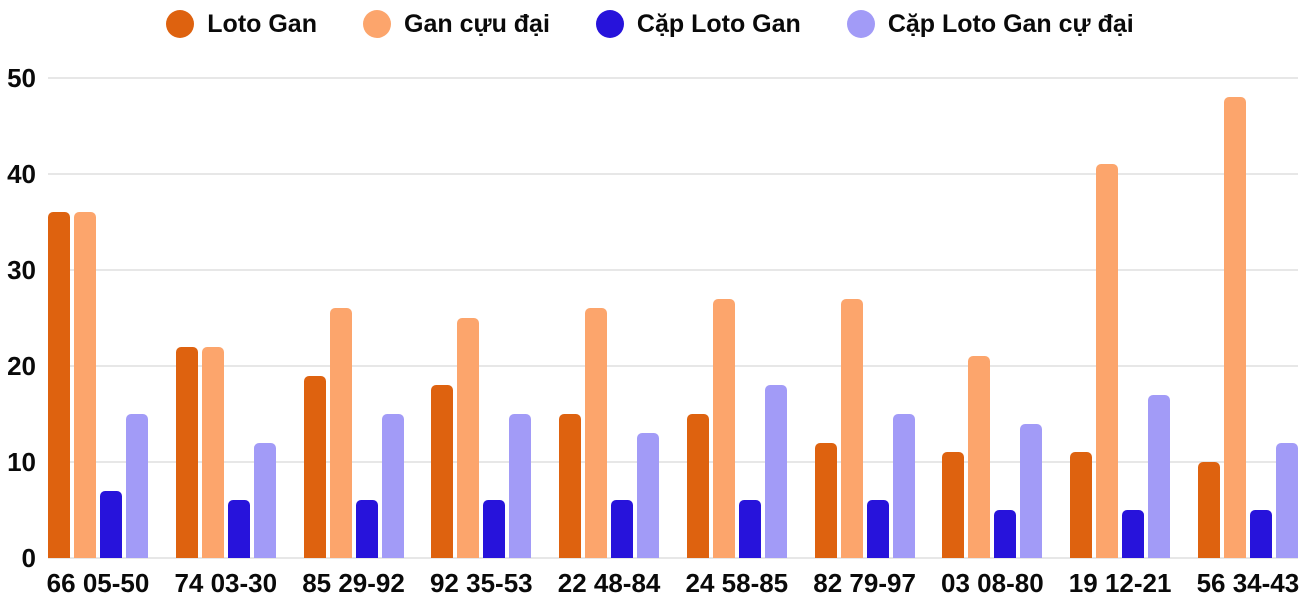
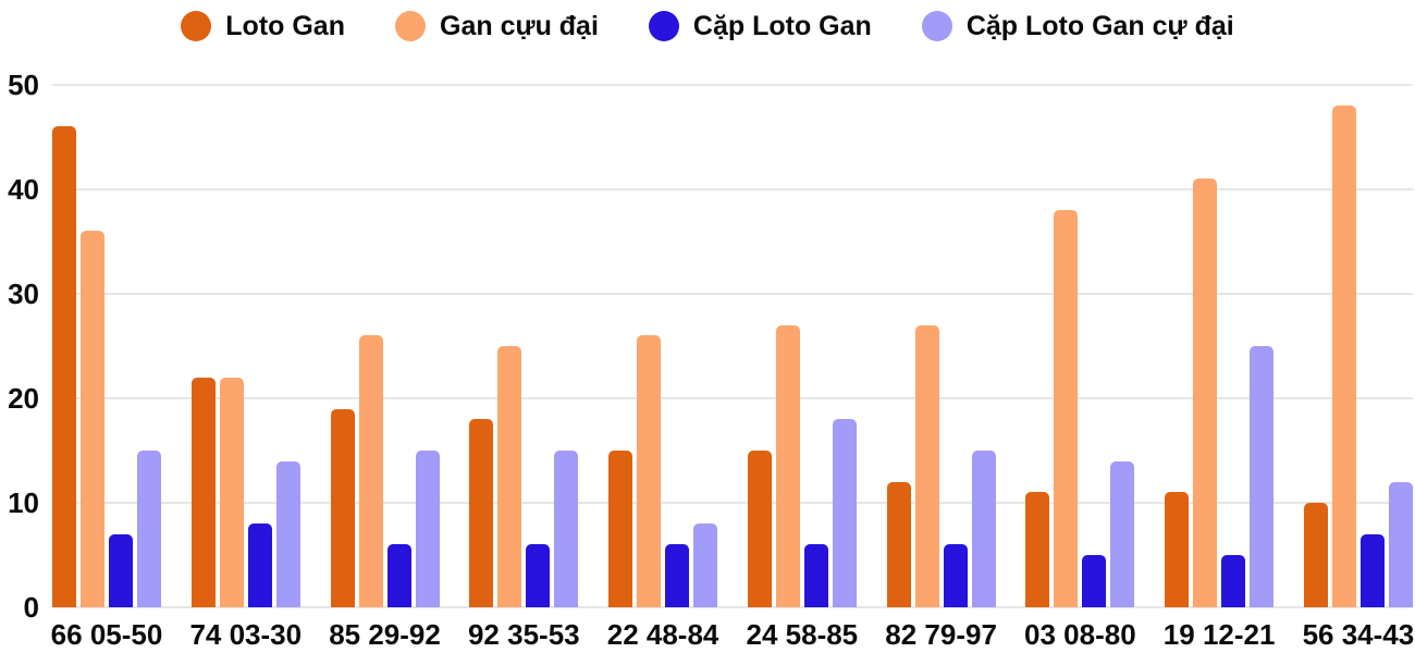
Loto Gan/66 05-50: 36 -> 46
Cặp Loto Gan/74 03-30: 6 -> 8
Cặp Loto Gan cự đại/74 03-30: 12 -> 14
Cặp Loto Gan cự đại/22 48-84: 13 -> 8
Gan cựu đại/03 08-80: 21 -> 38
Cặp Loto Gan cự đại/19 12-21: 17 -> 25
Cặp Loto Gan/56 34-43: 5 -> 7
